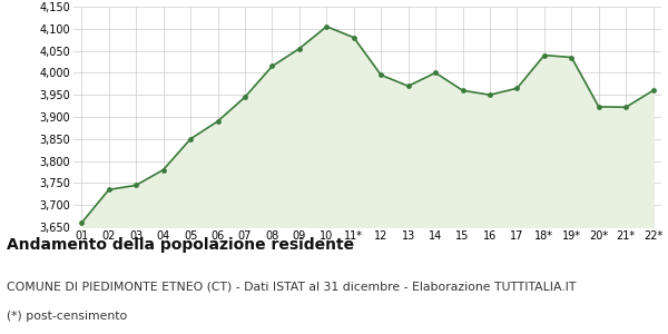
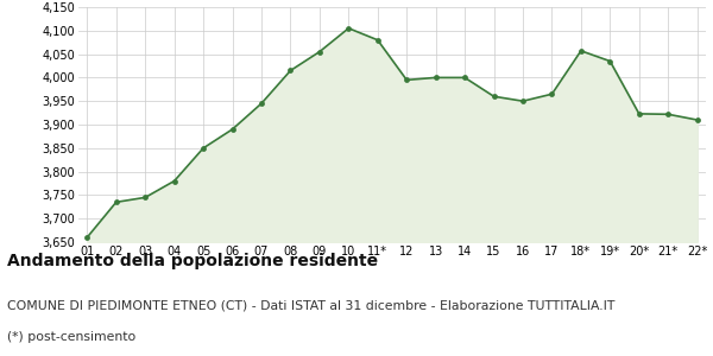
13: 3,970 -> 4,000
18*: 4,040 -> 4,057
22*: 3,960 -> 3,910
